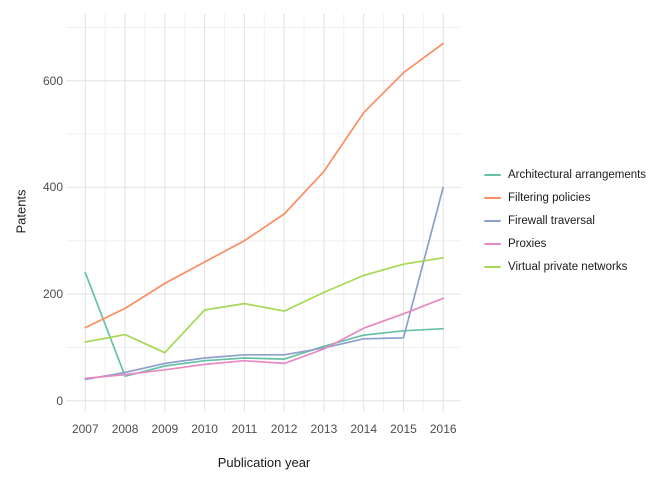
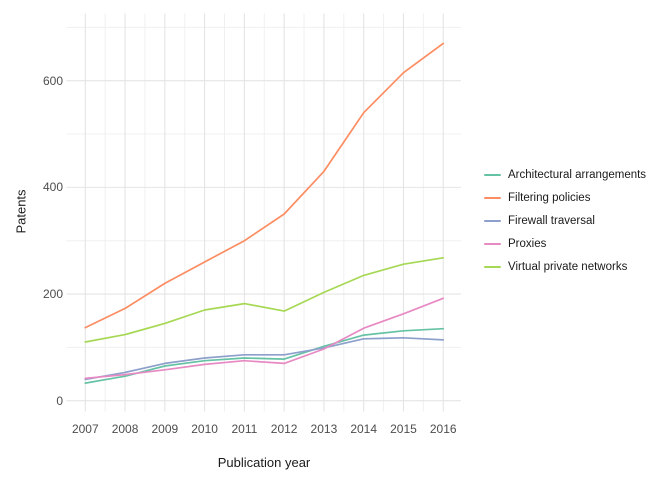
Architectural arrangements/2007: 240 -> 30
Virtual private networks/2009: 90 -> 140
Firewall traversal/2016: 400 -> 110
